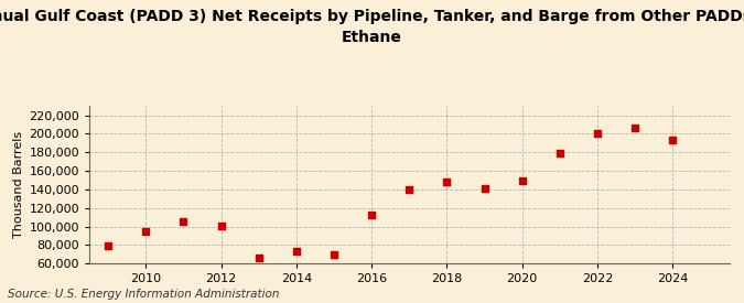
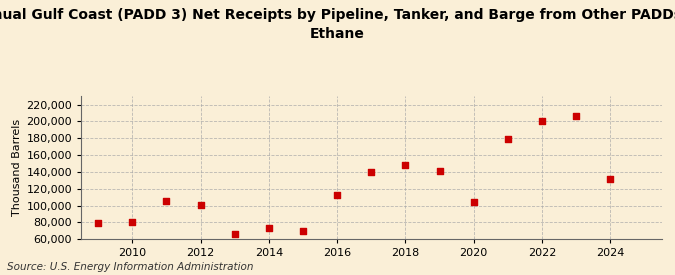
2010: 95,000 -> 80,000
2020: 150,000 -> 104,000
2024: 193,000 -> 132,000
